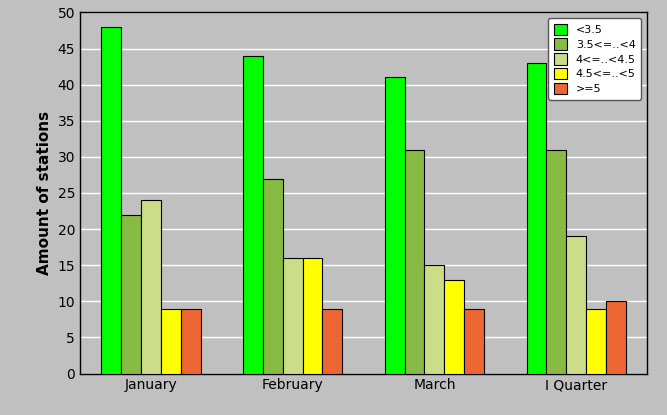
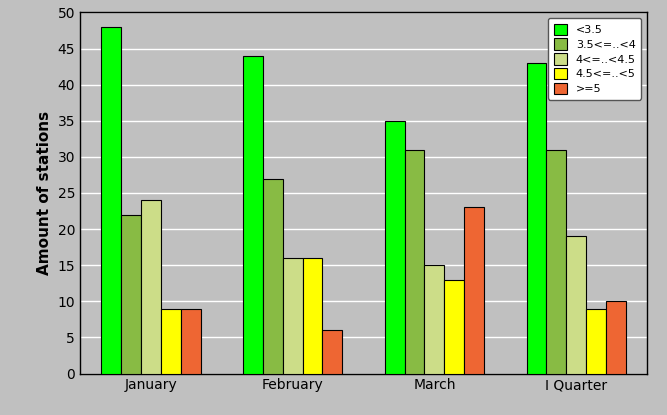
>=5/February: 9 -> 6
<3.5/March: 41 -> 35
>=5/March: 9 -> 23
